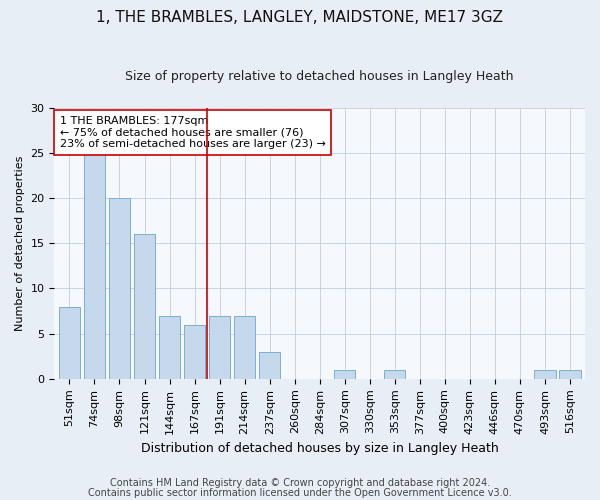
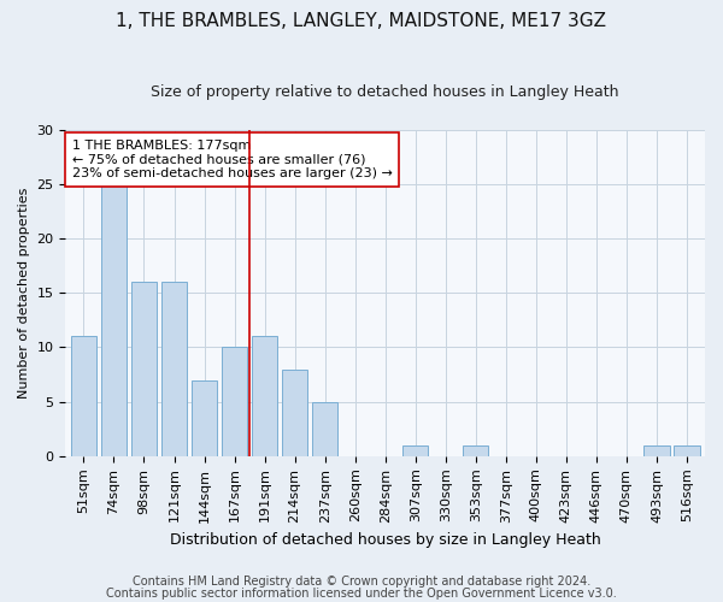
51sqm: 8 -> 11
98sqm: 20 -> 16
167sqm: 6 -> 10
191sqm: 7 -> 11
214sqm: 7 -> 8
237sqm: 3 -> 5
